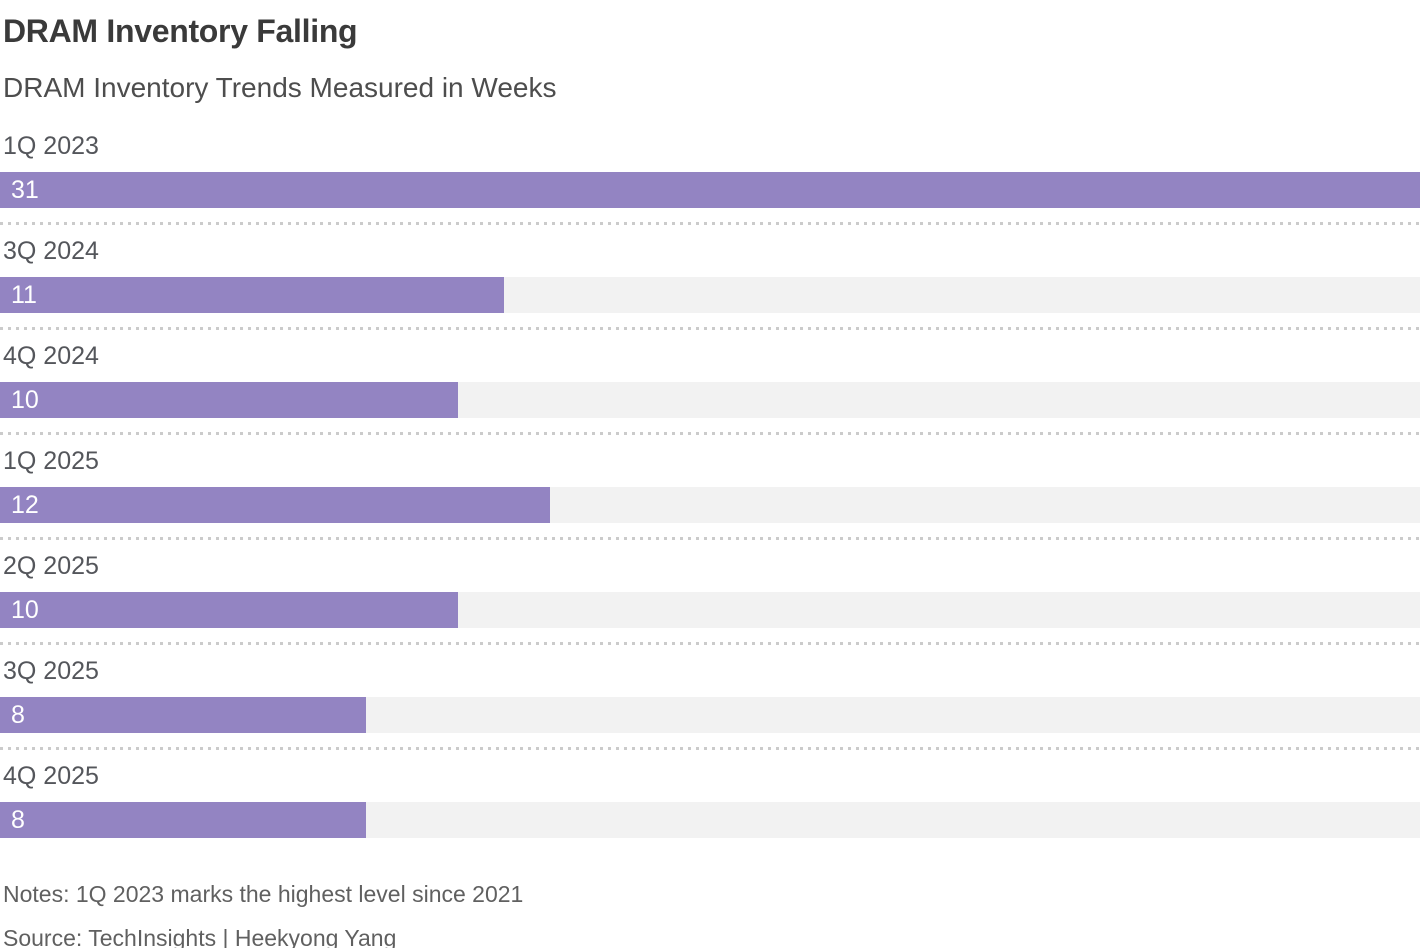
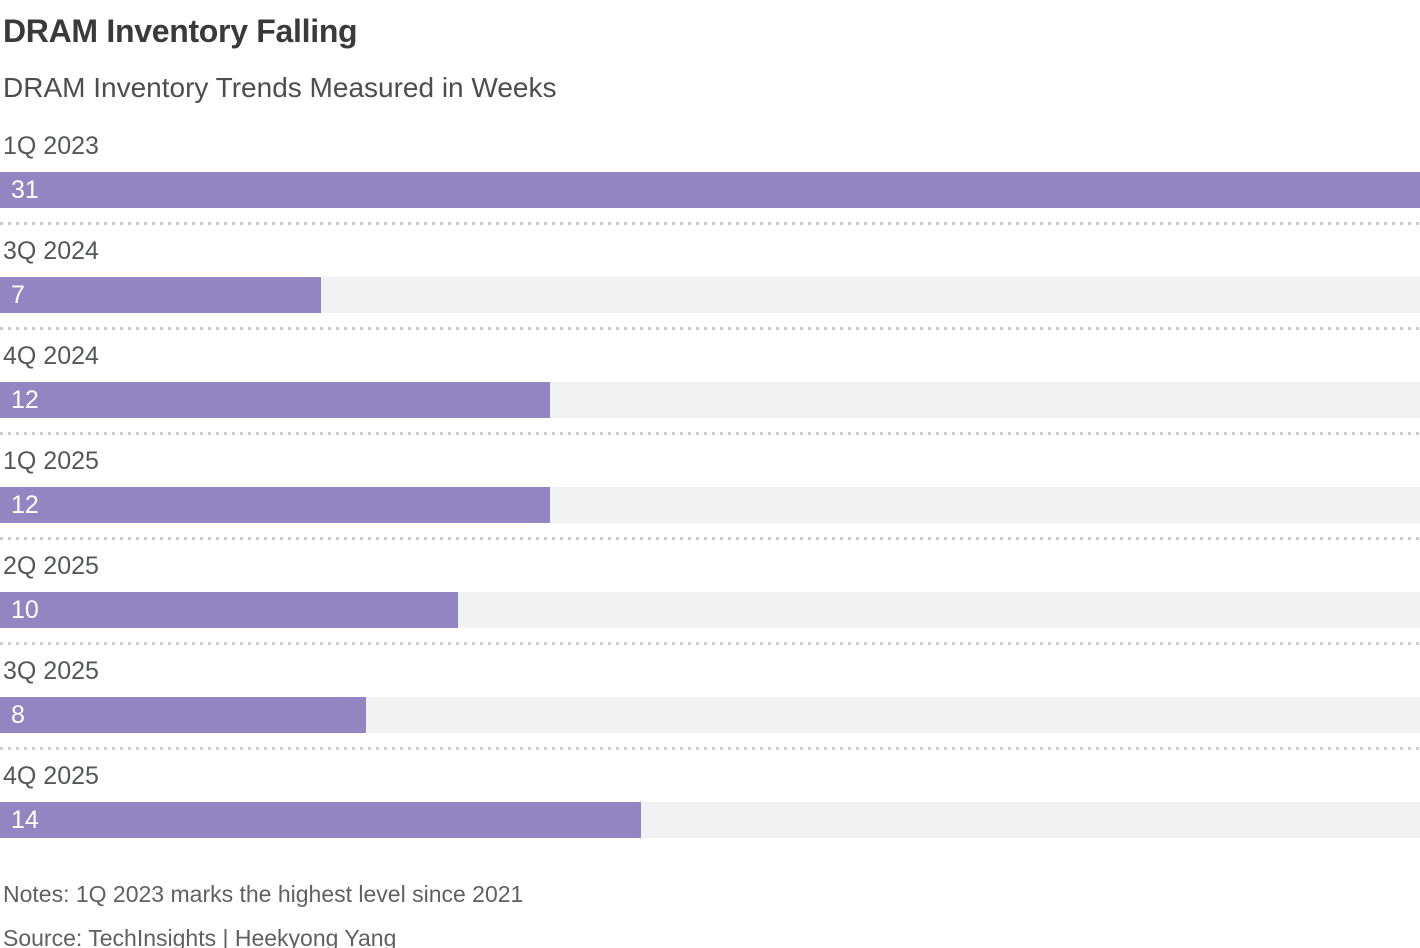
3Q 2024: 11 -> 7
4Q 2024: 10 -> 12
4Q 2025: 8 -> 14
